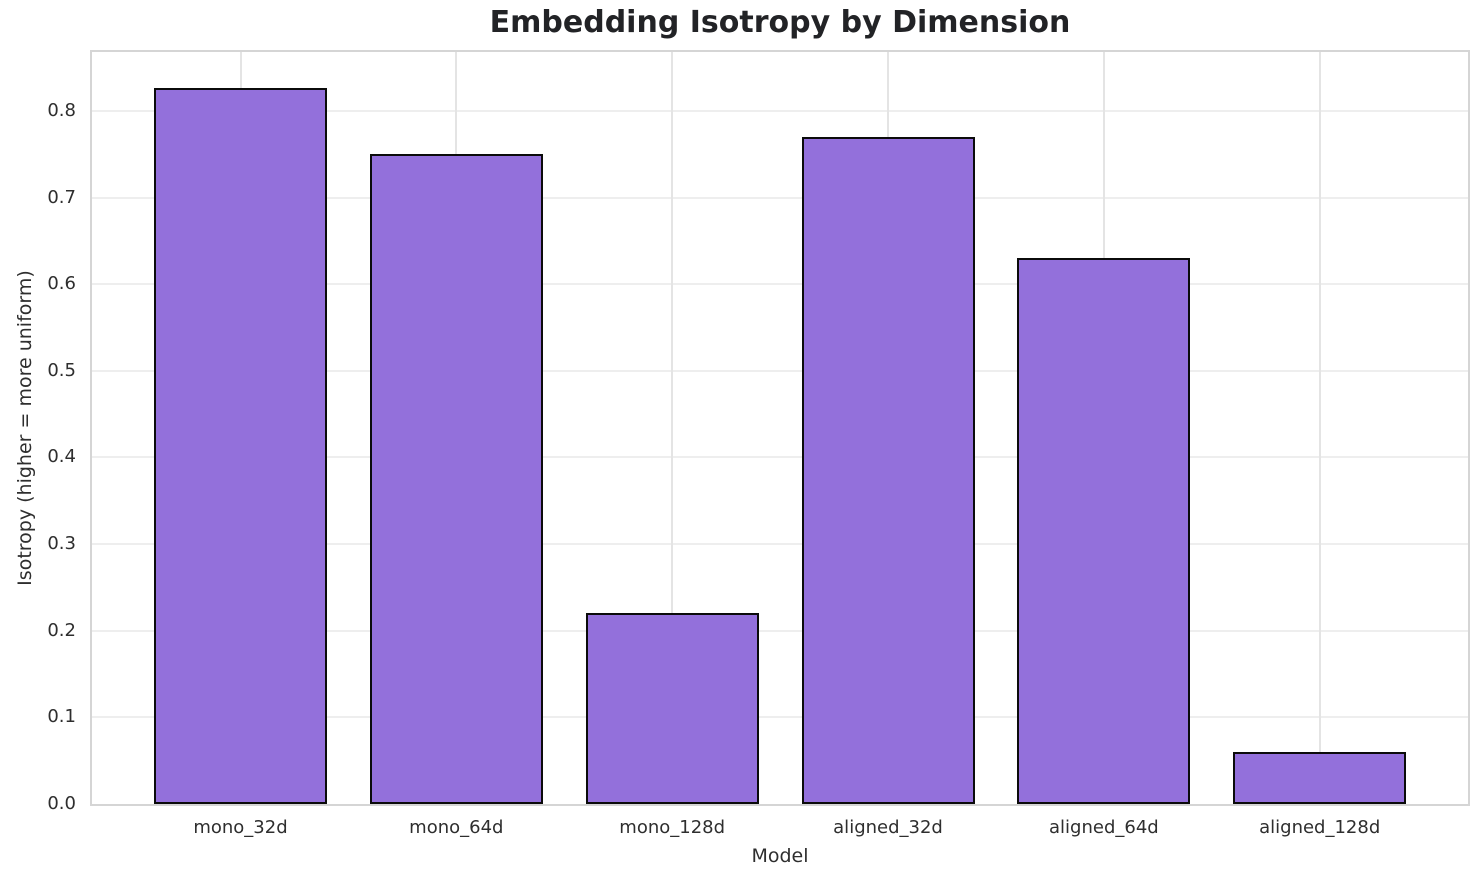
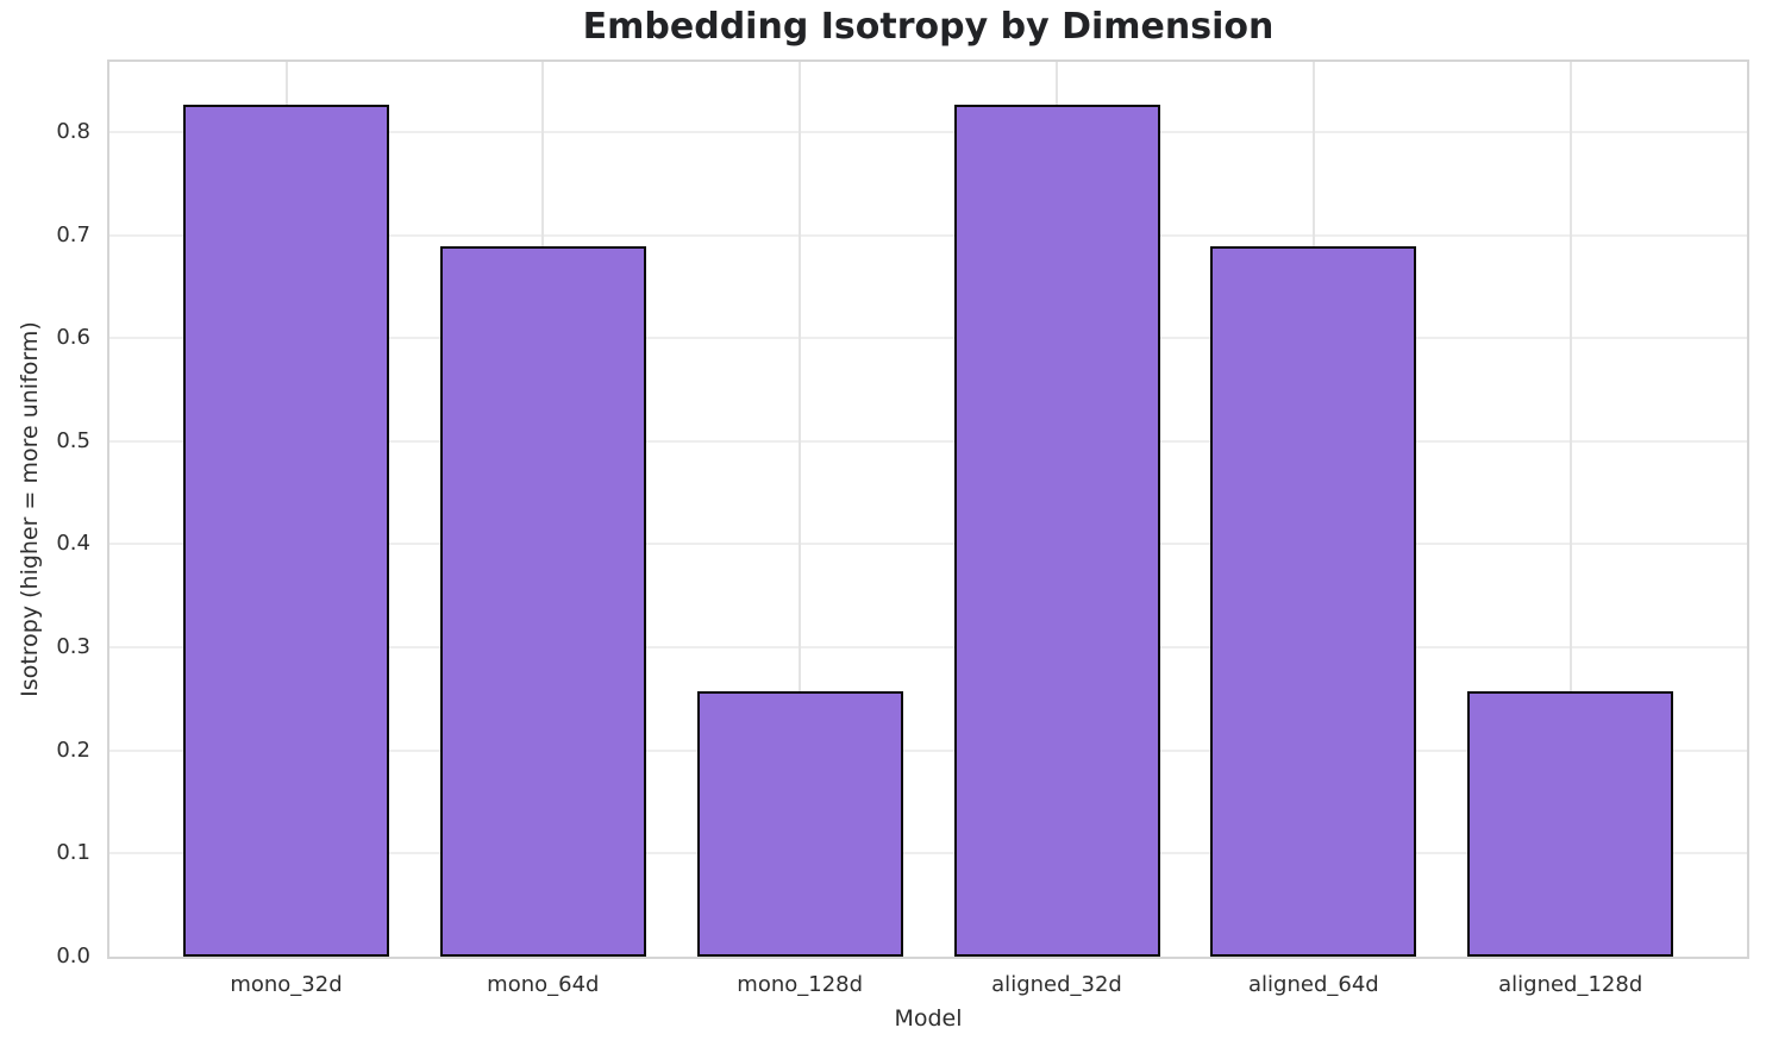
mono_64d: 0.75 -> 0.69
mono_128d: 0.22 -> 0.26
aligned_32d: 0.77 -> 0.83
aligned_64d: 0.63 -> 0.69
aligned_128d: 0.06 -> 0.26
